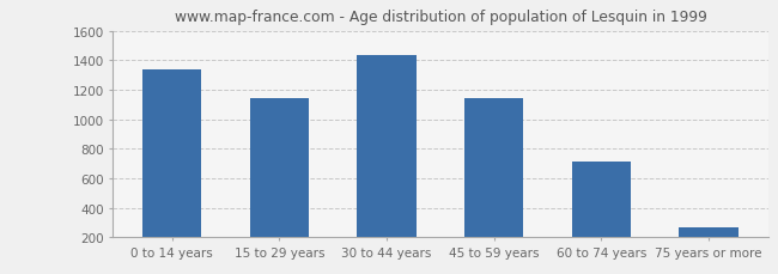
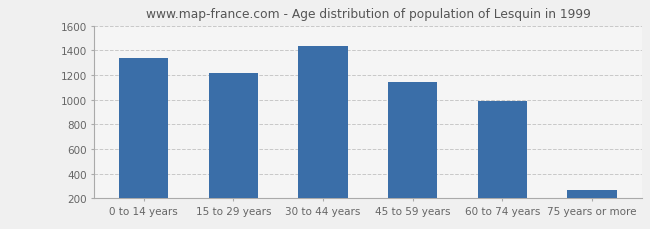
15 to 29 years: 1140 -> 1220
60 to 74 years: 710 -> 990
